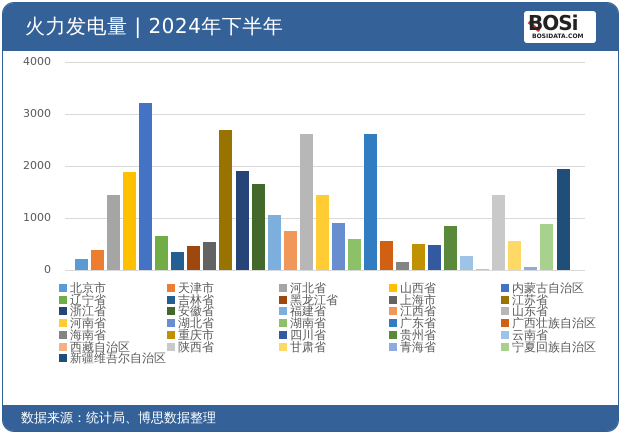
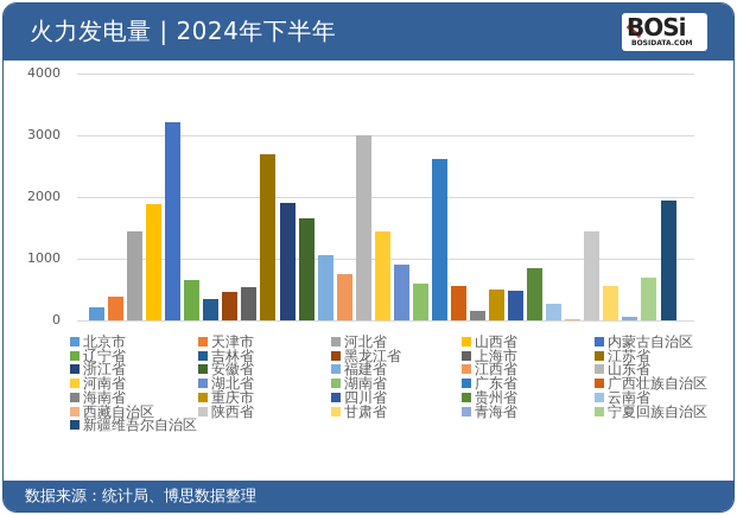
山东省: 2600 -> 3000
宁夏回族自治区: 900 -> 700
